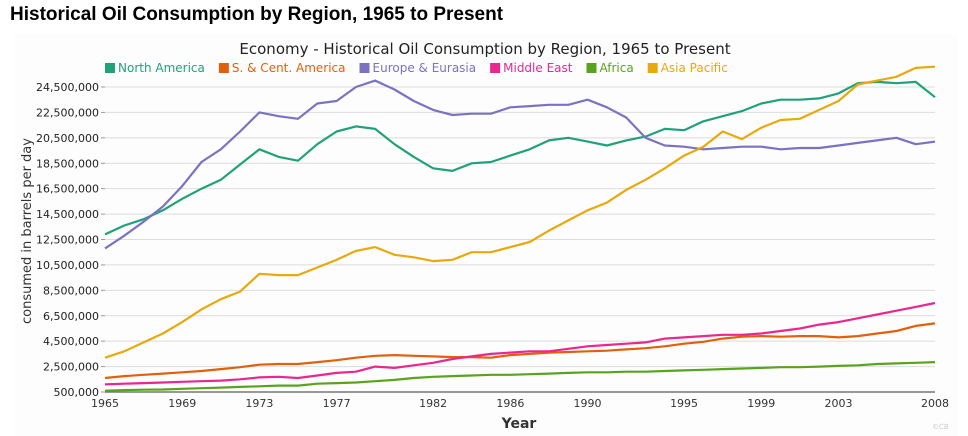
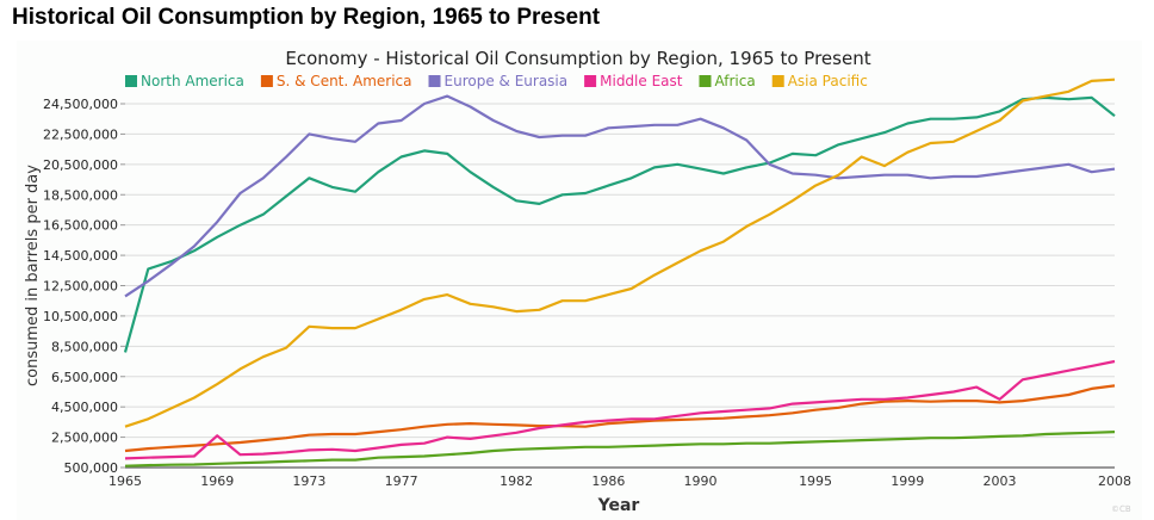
North America/1965: 12900000 -> 8100000
Middle East/1969: 1300000 -> 2600000
Middle East/2003: 6000000 -> 5000000
